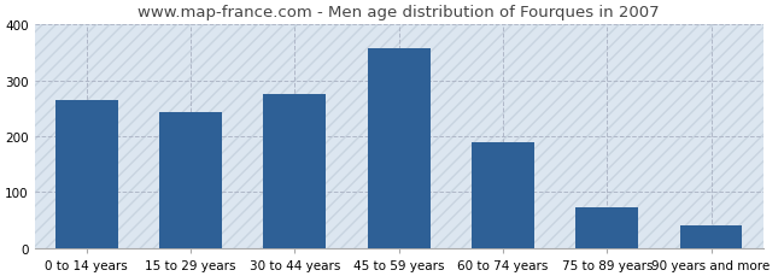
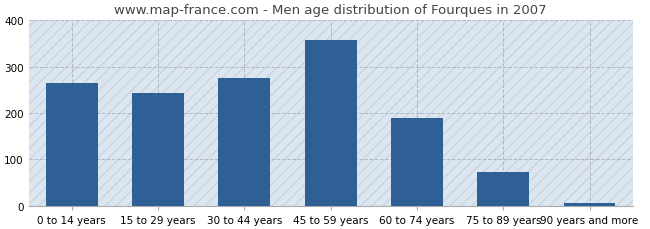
90 years and more: 40 -> 5
